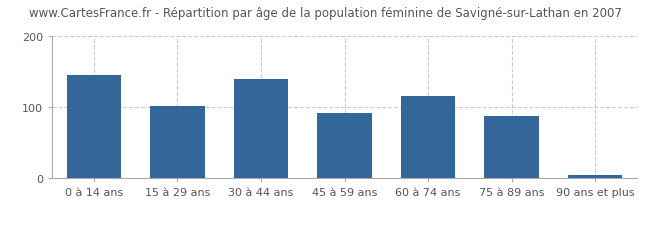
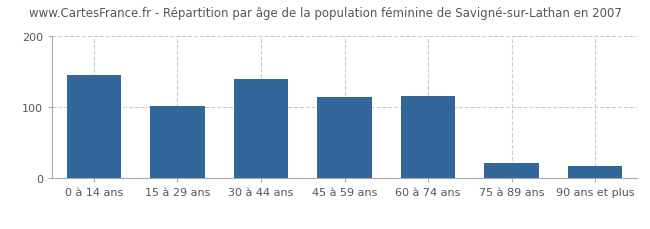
45 à 59 ans: 92 -> 114
75 à 89 ans: 87 -> 22
90 ans et plus: 5 -> 18
